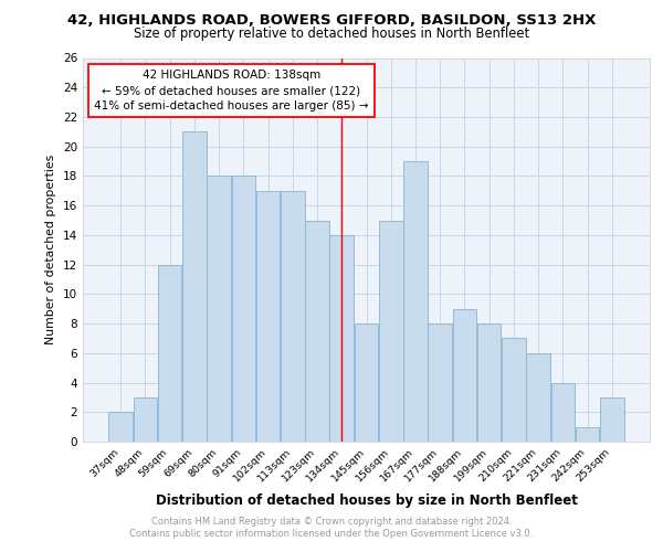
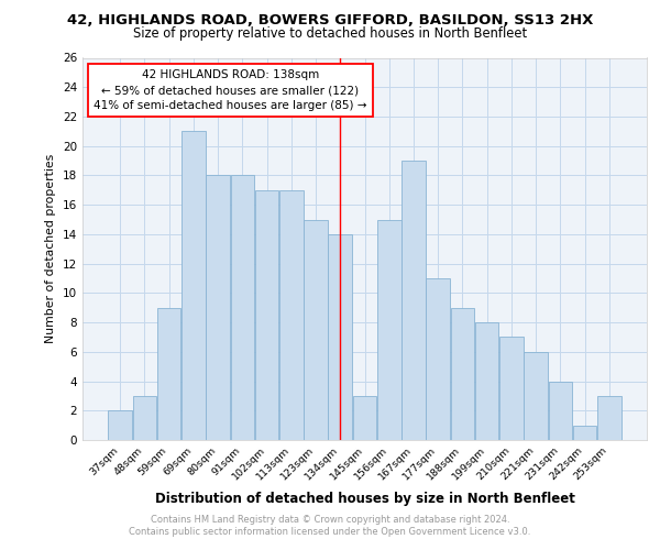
59sqm: 12 -> 9
145sqm: 8 -> 3
177sqm: 8 -> 11
